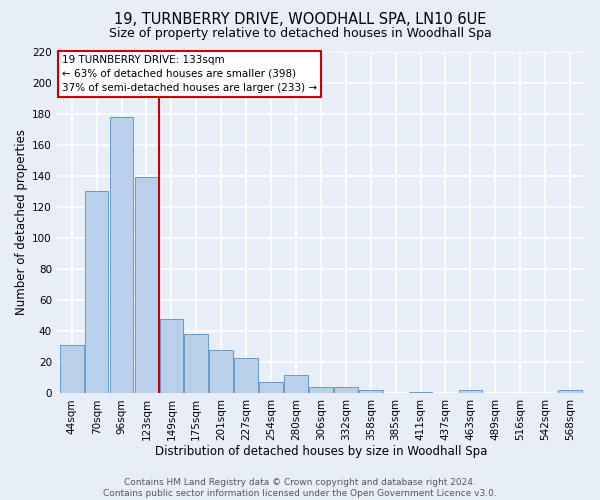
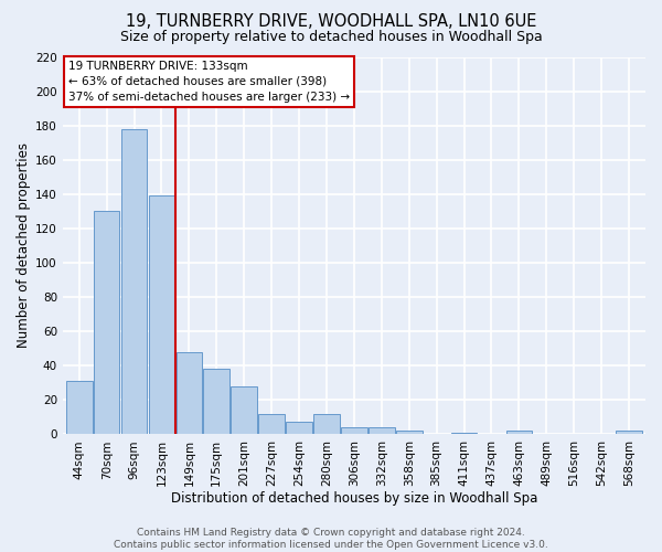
227sqm: 23 -> 12
